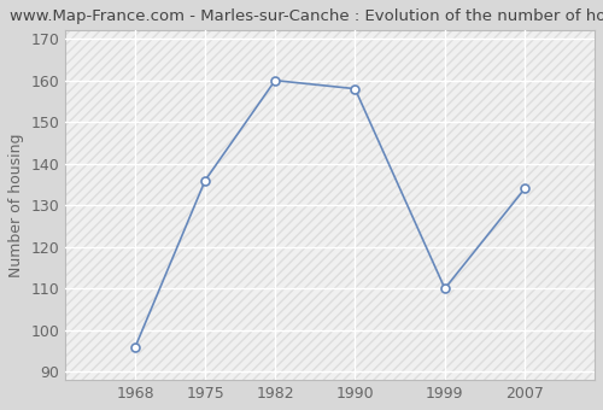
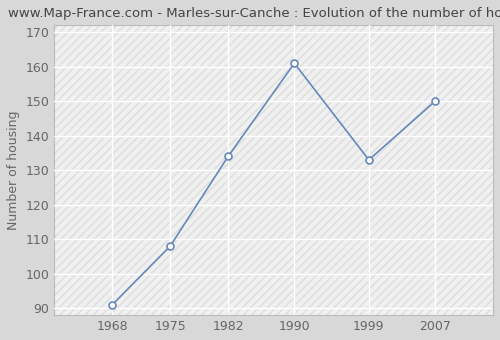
1968: 96 -> 91
1975: 136 -> 108
1982: 160 -> 134
1990: 158 -> 161
1999: 110 -> 133
2007: 134 -> 150
